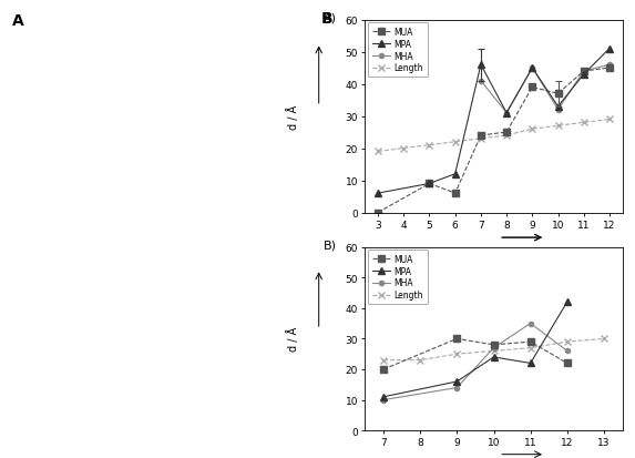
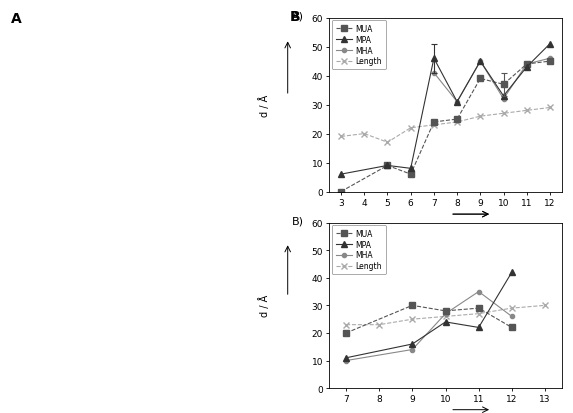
Length/5: 21 -> 17
MPA/6: 12 -> 8
